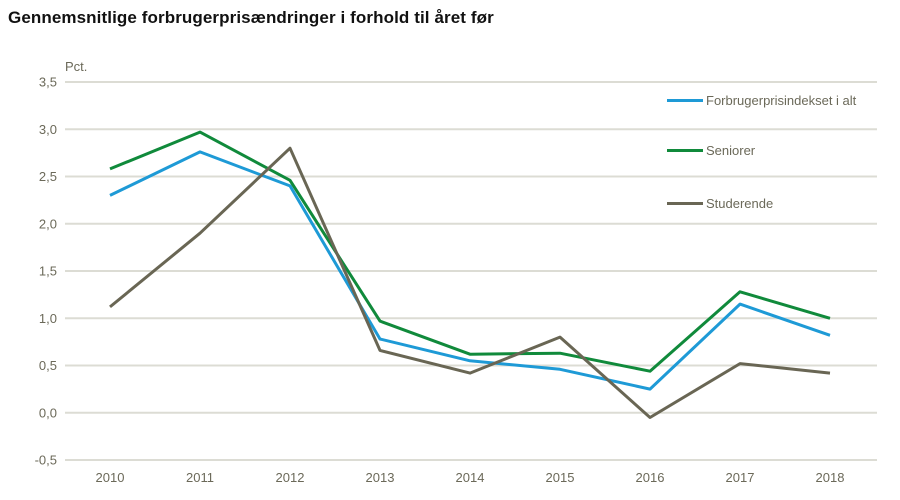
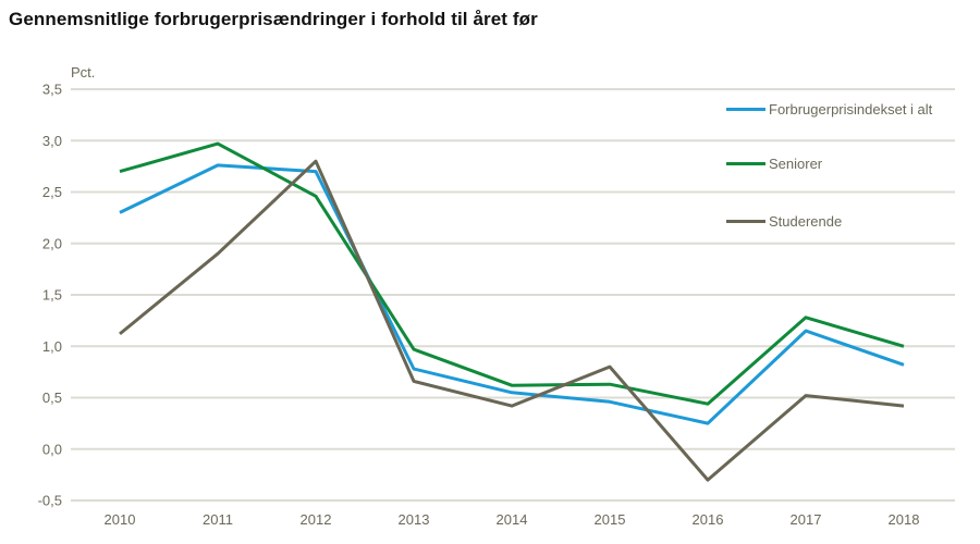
Seniorer/2010: 2,6 -> 2,7
Forbrugerprisindekset i alt/2012: 2,4 -> 2,7
Studerende/2016: -0,1 -> -0,3
